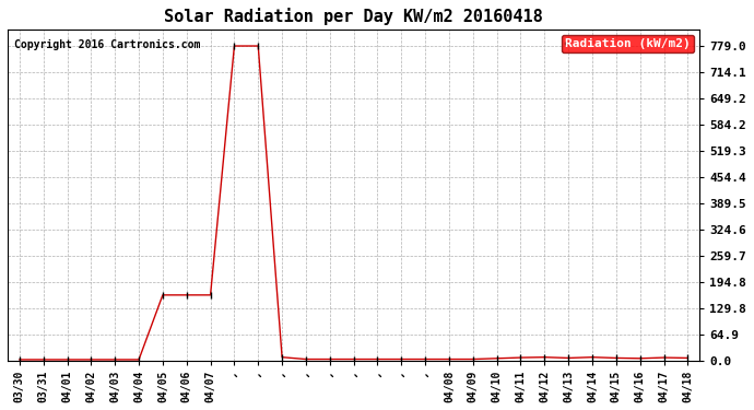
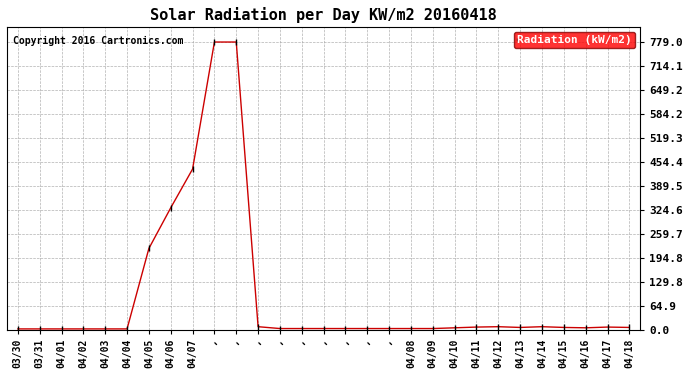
04/05: 162 -> 220
04/06: 162 -> 330
04/07: 162 -> 435
